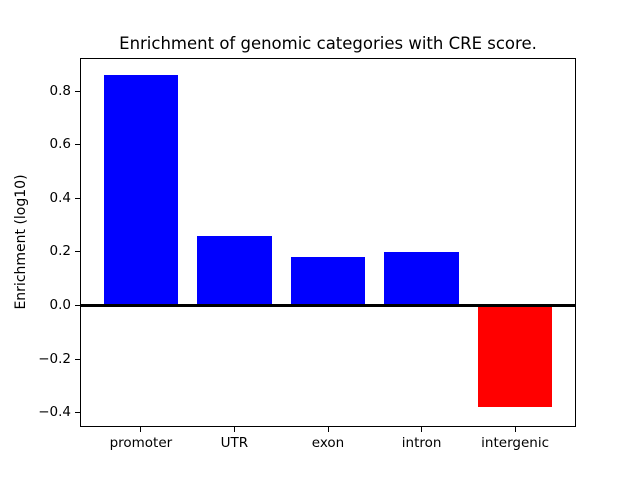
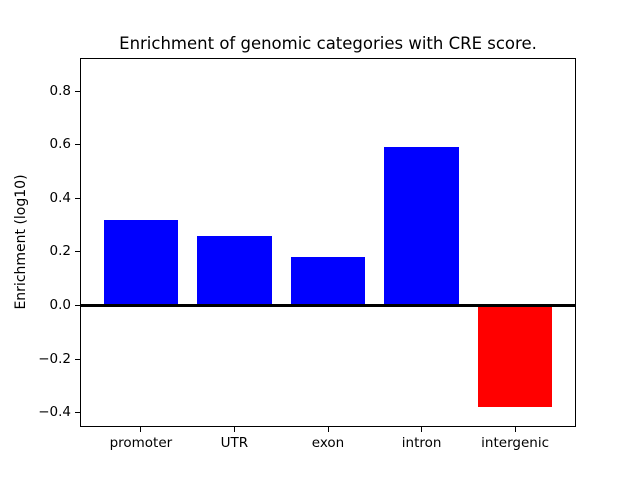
promoter: 0.86 -> 0.32
intron: 0.20 -> 0.59
